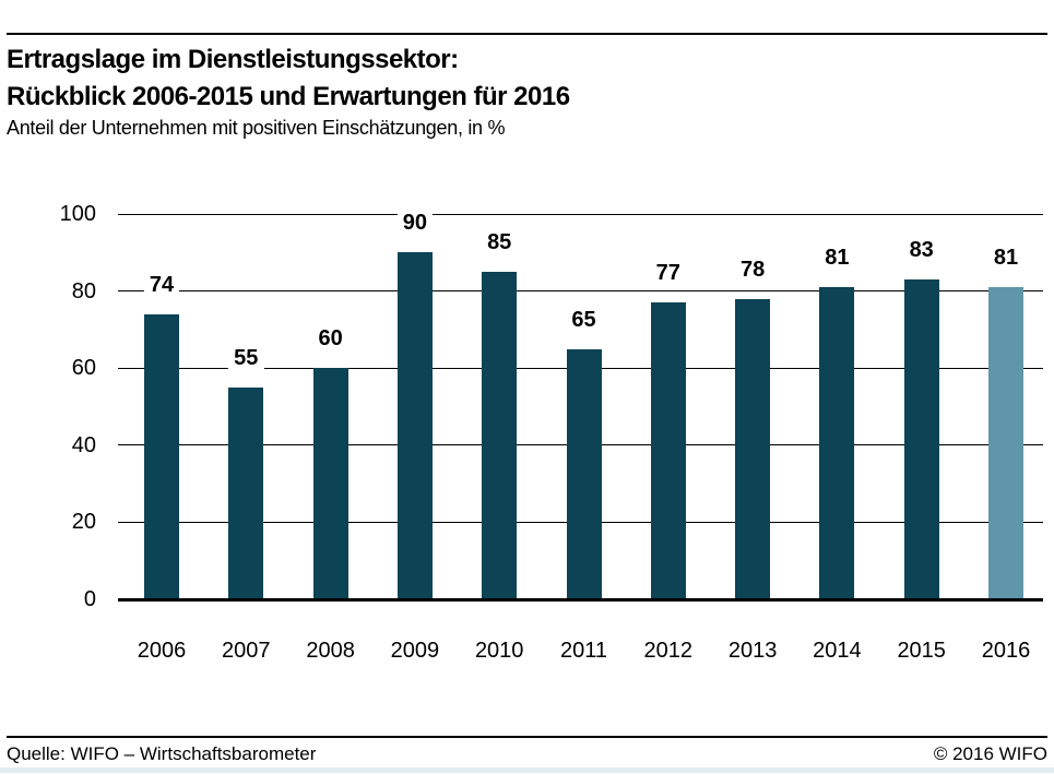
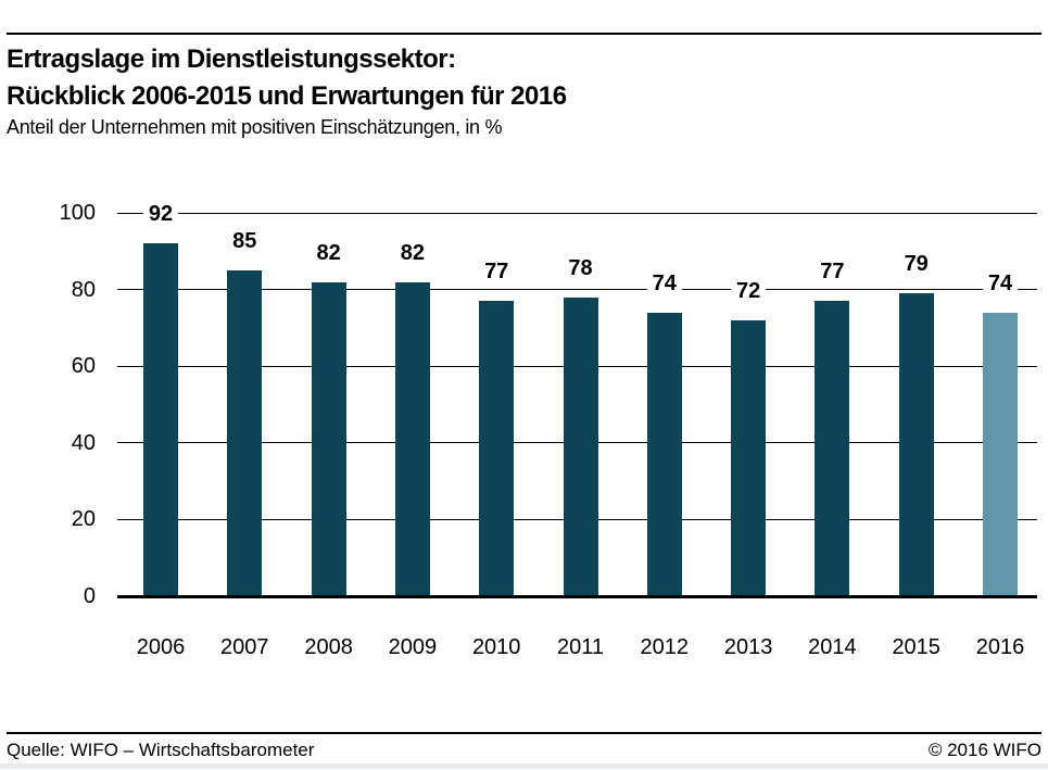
2006: 74 -> 92
2007: 55 -> 85
2008: 60 -> 82
2009: 90 -> 82
2010: 85 -> 77
2011: 65 -> 78
2012: 77 -> 74
2013: 78 -> 72
2014: 81 -> 77
2015: 83 -> 79
2016: 81 -> 74
